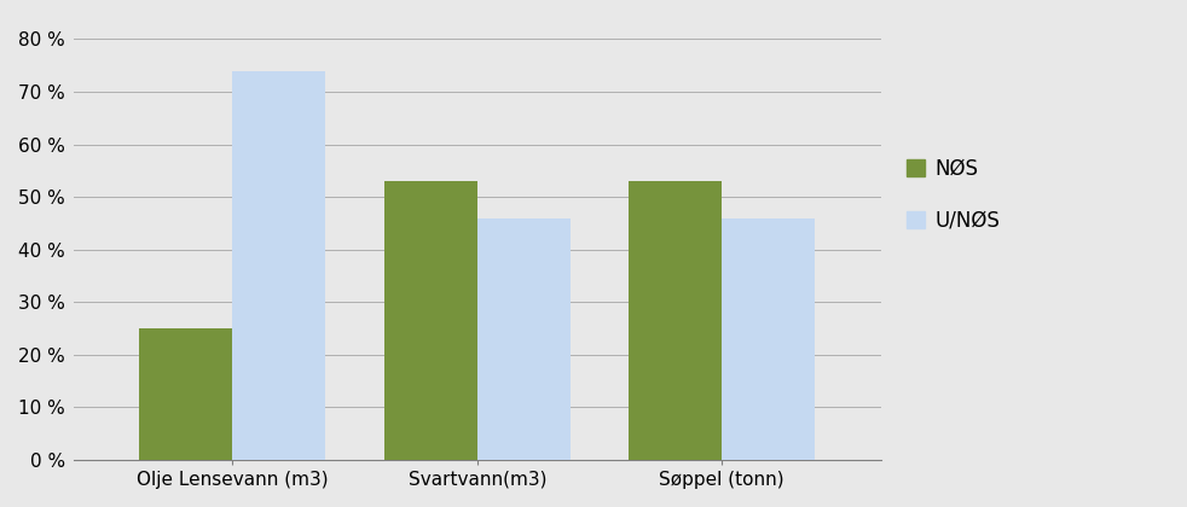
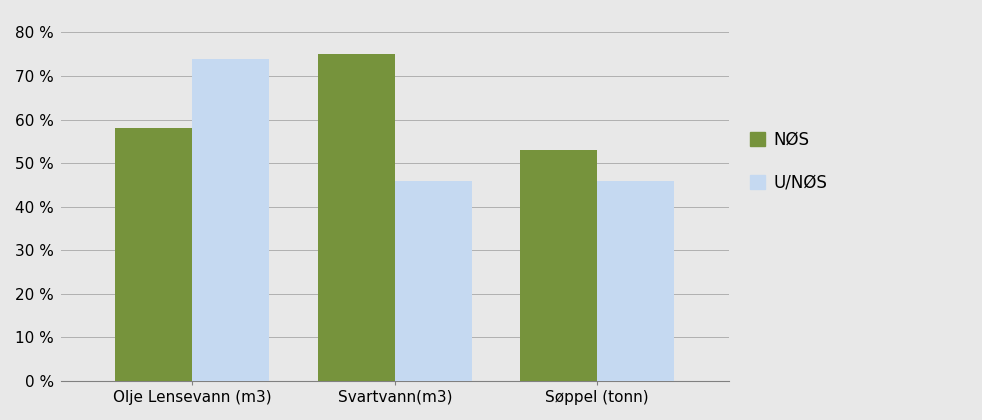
NØS/Olje Lensevann (m3): 25 % -> 58 %
NØS/Svartvann(m3): 53 % -> 75 %
